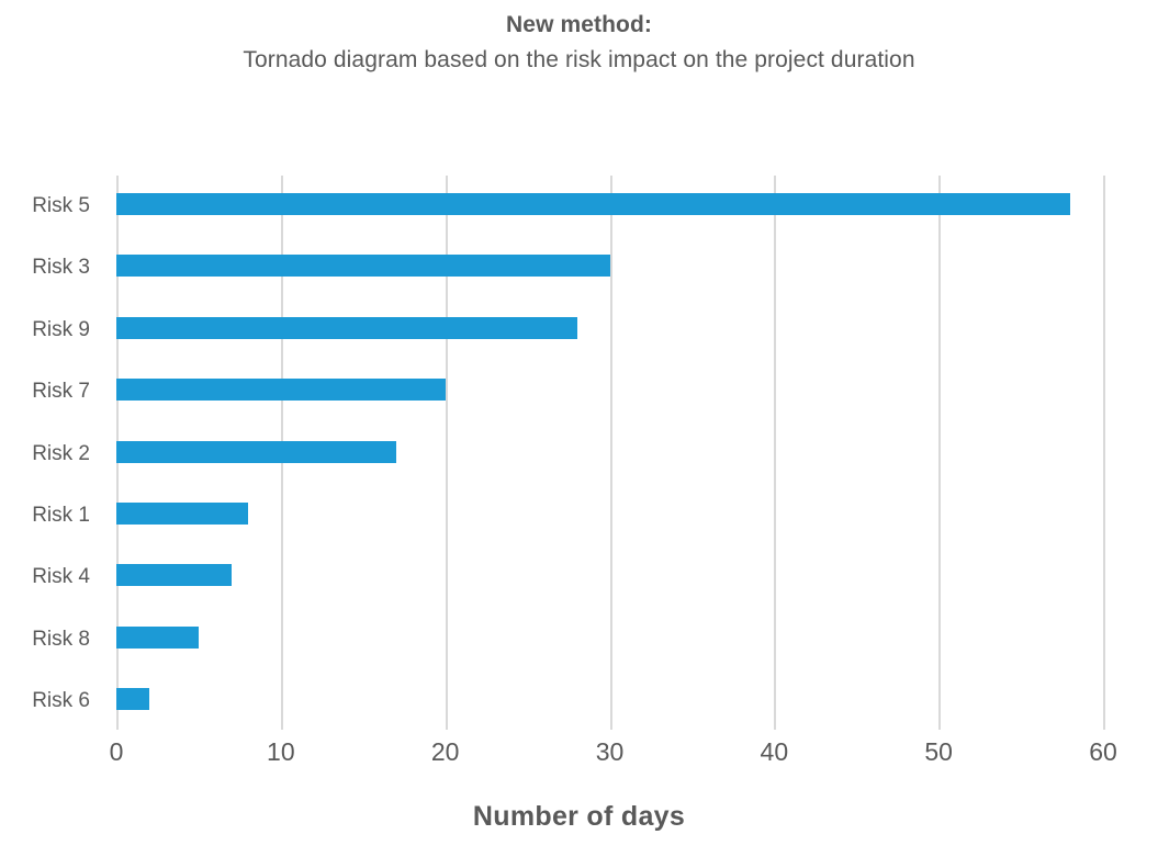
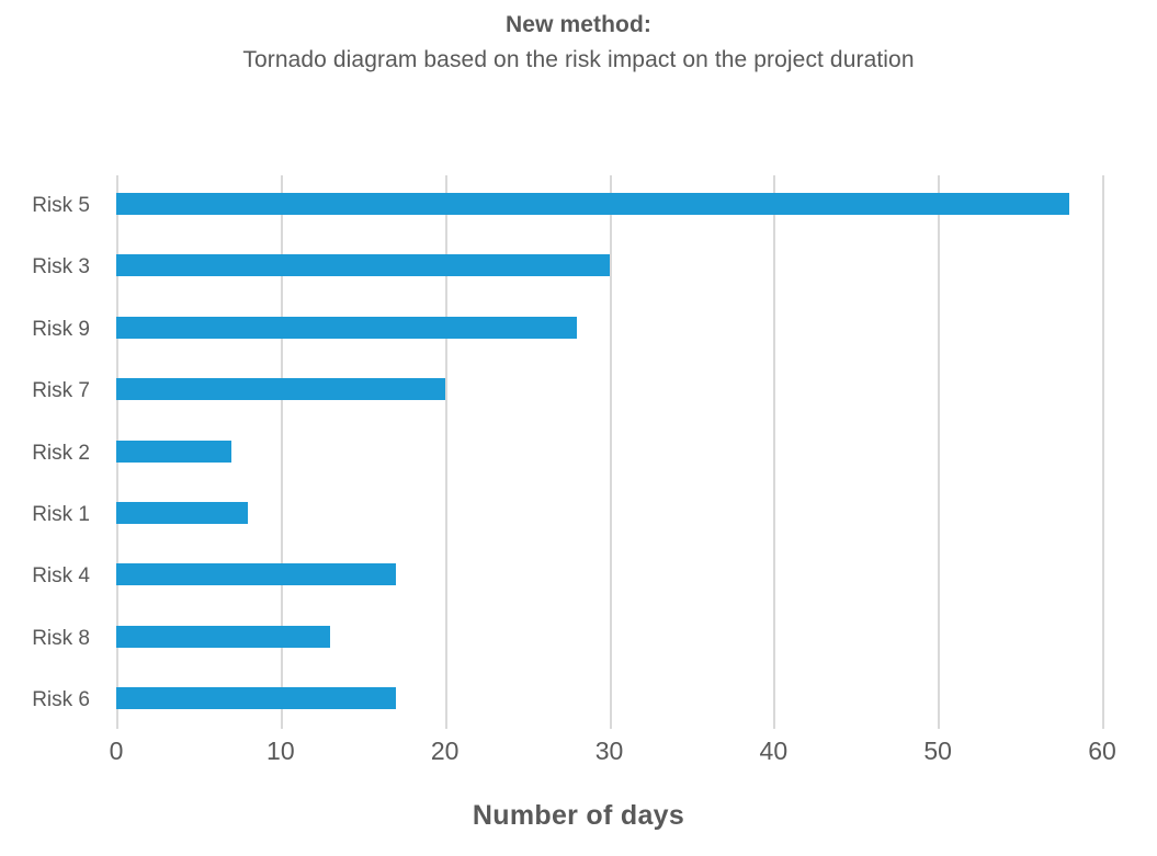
Risk 2: 17 -> 7
Risk 4: 7 -> 17
Risk 8: 5 -> 13
Risk 6: 2 -> 17
